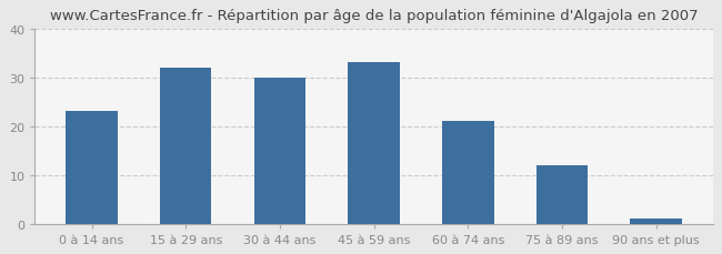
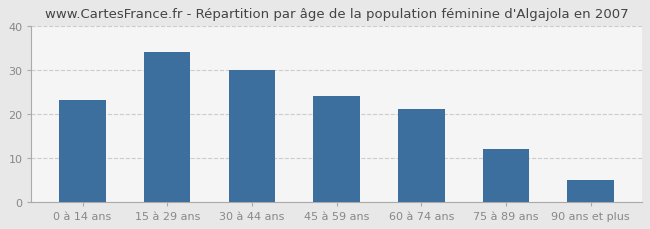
15 à 29 ans: 32 -> 34
45 à 59 ans: 33 -> 24
90 ans et plus: 1 -> 5
